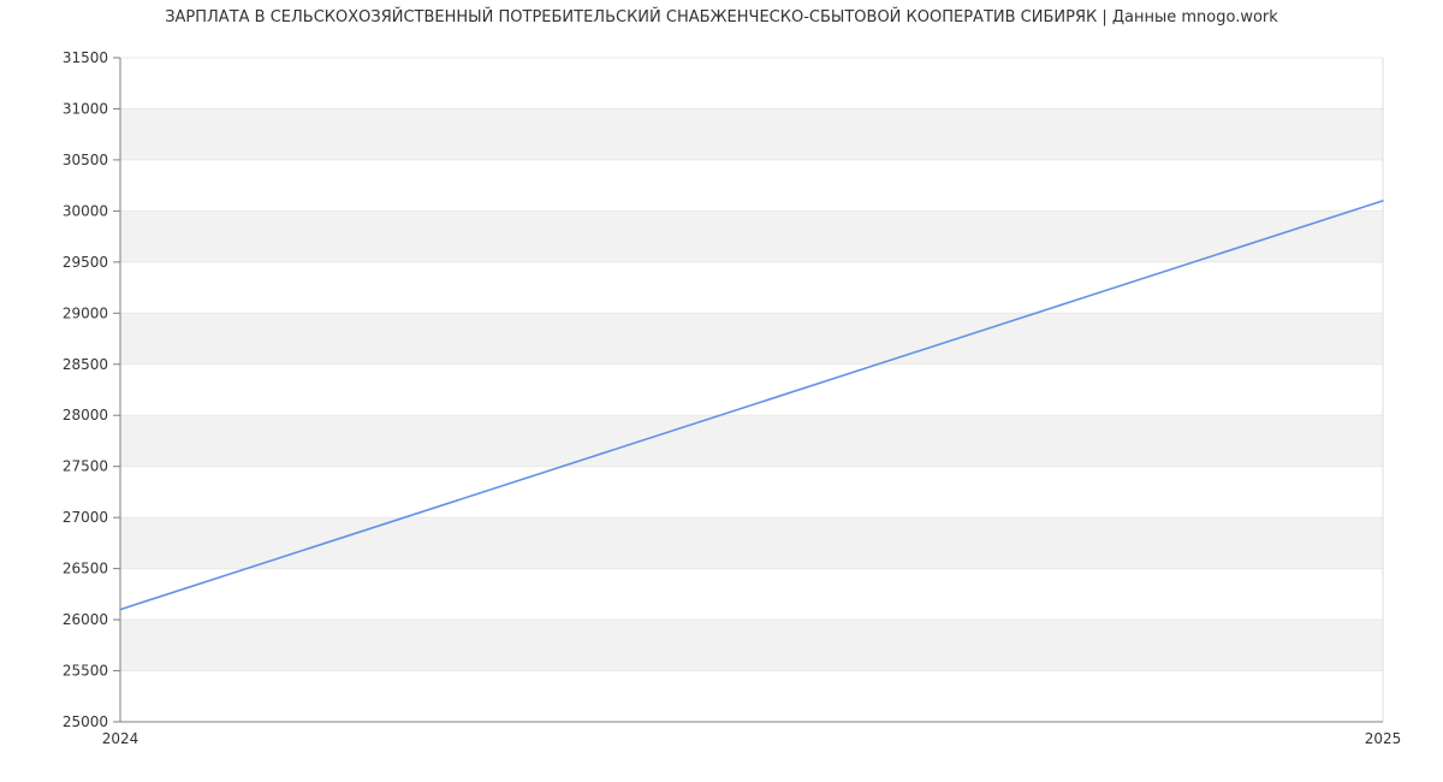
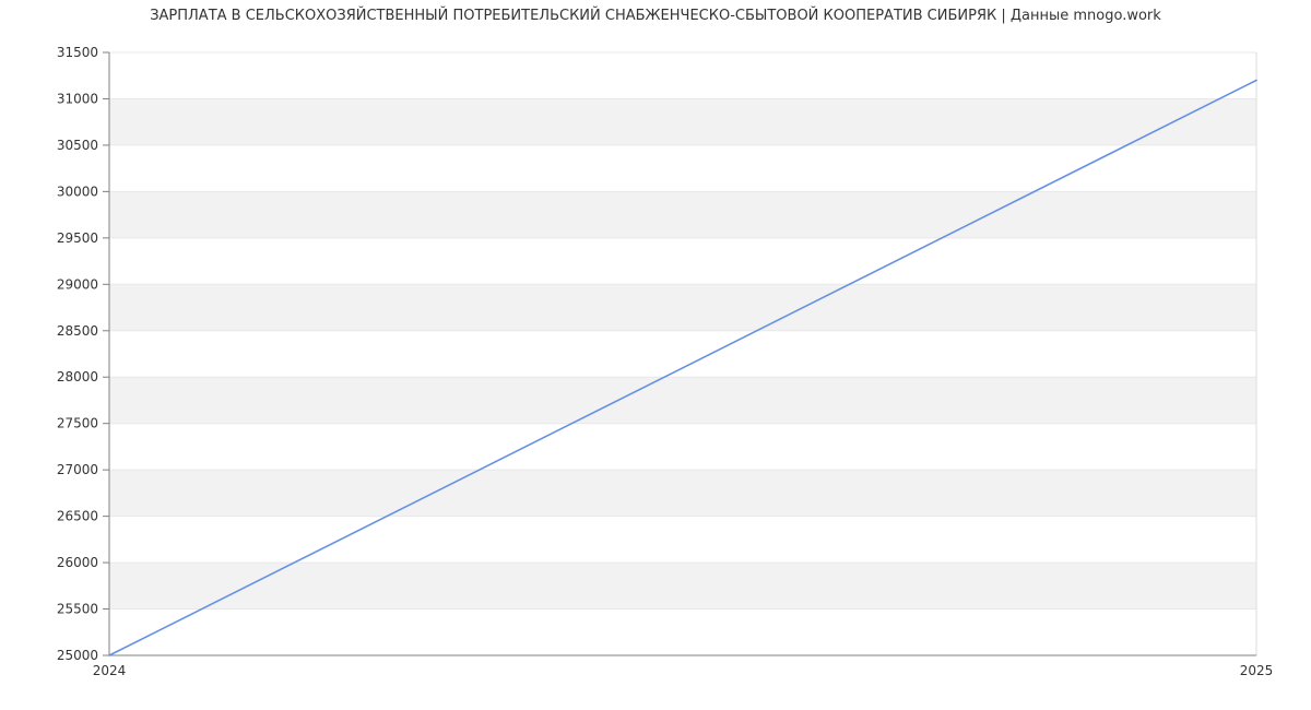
2024: 26100 -> 25000
2025: 30100 -> 31200
